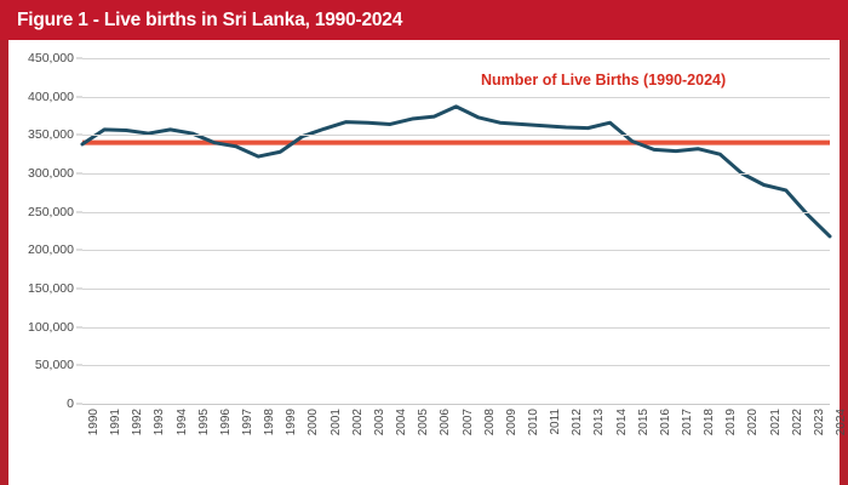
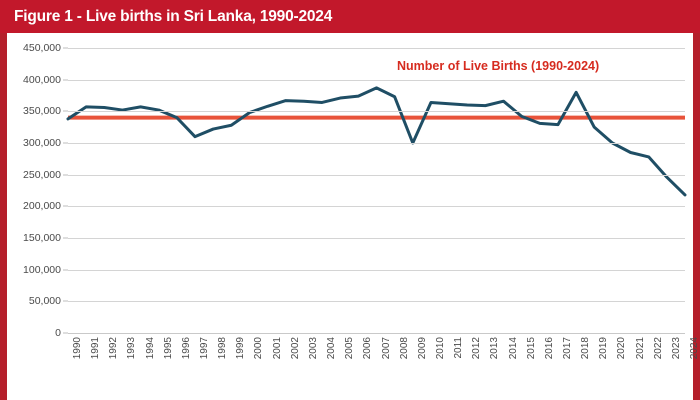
1997: 340000 -> 310000
2009: 370000 -> 300000
2018: 330000 -> 380000
